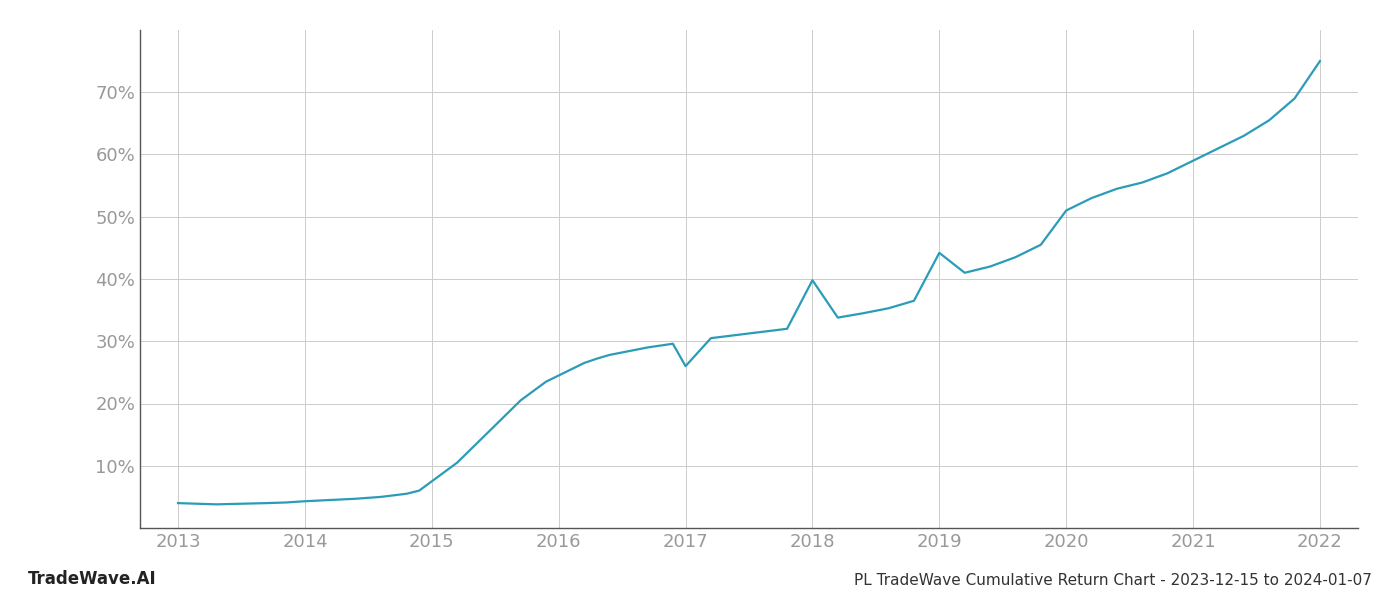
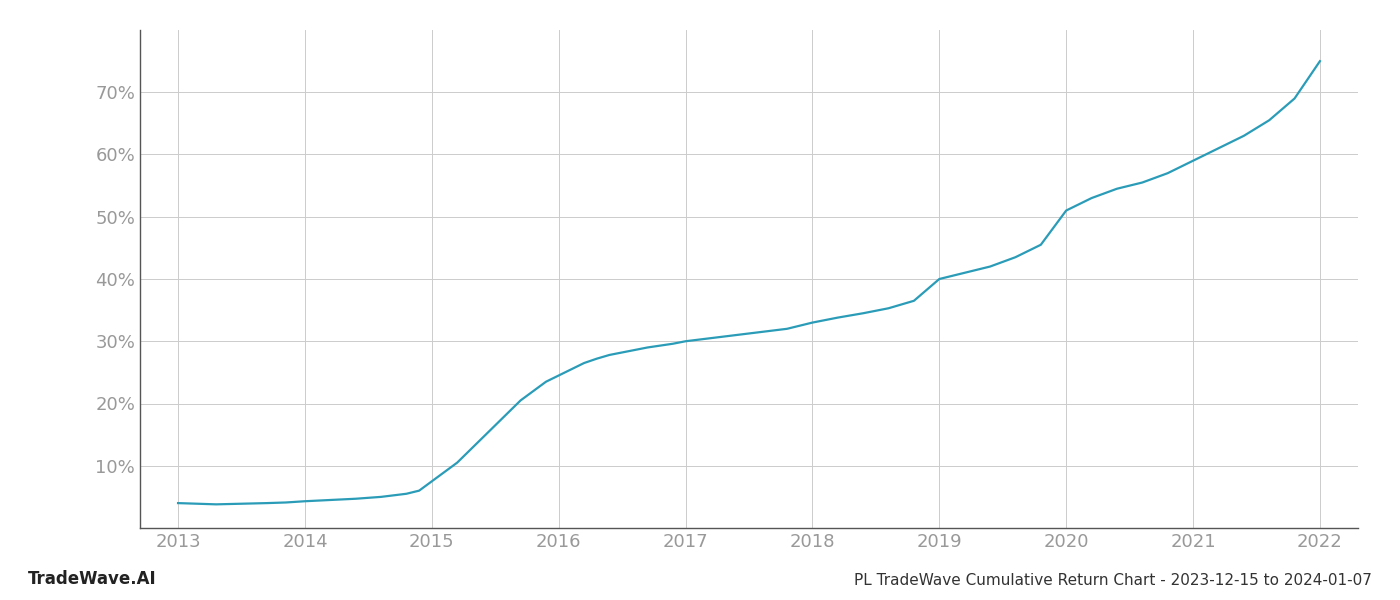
2017: 26.0% -> 30.0%
2018: 39.8% -> 33.0%
2019: 44.2% -> 40.0%
